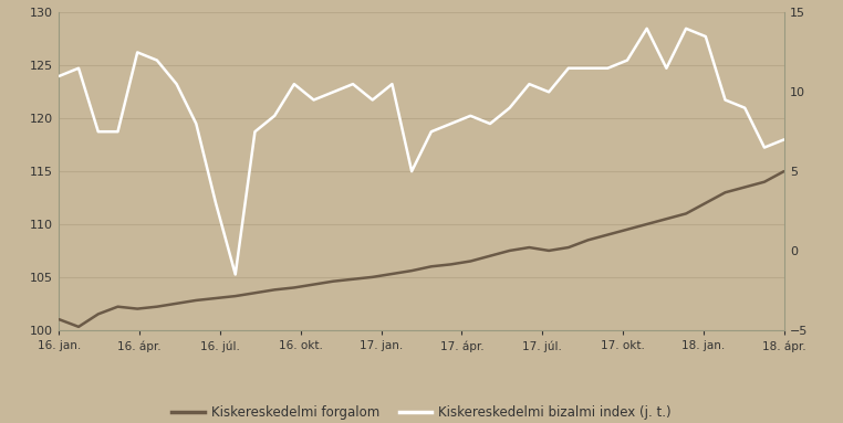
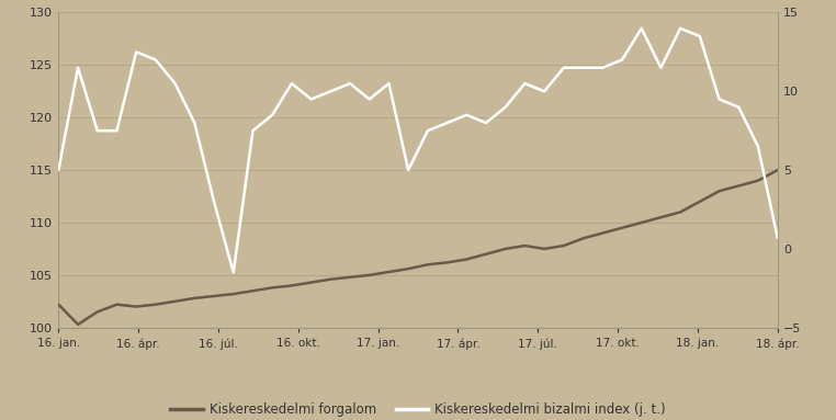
Kiskereskedelmi forgalom/16. jan.: 101.0 -> 102.2
Kiskereskedelmi bizalmi index (j. t.)/16. jan.: 11.0 -> 5.0
Kiskereskedelmi bizalmi index (j. t.)/18. ápr.: 7.0 -> 0.7
